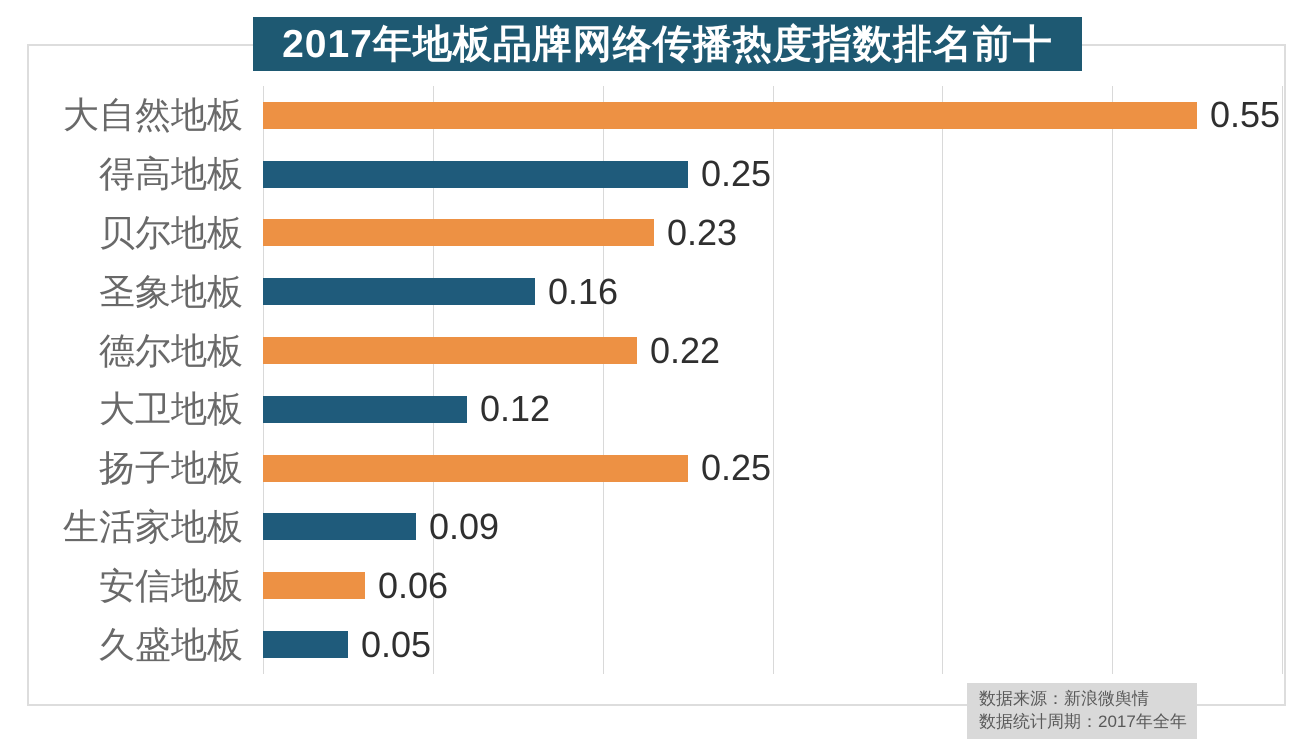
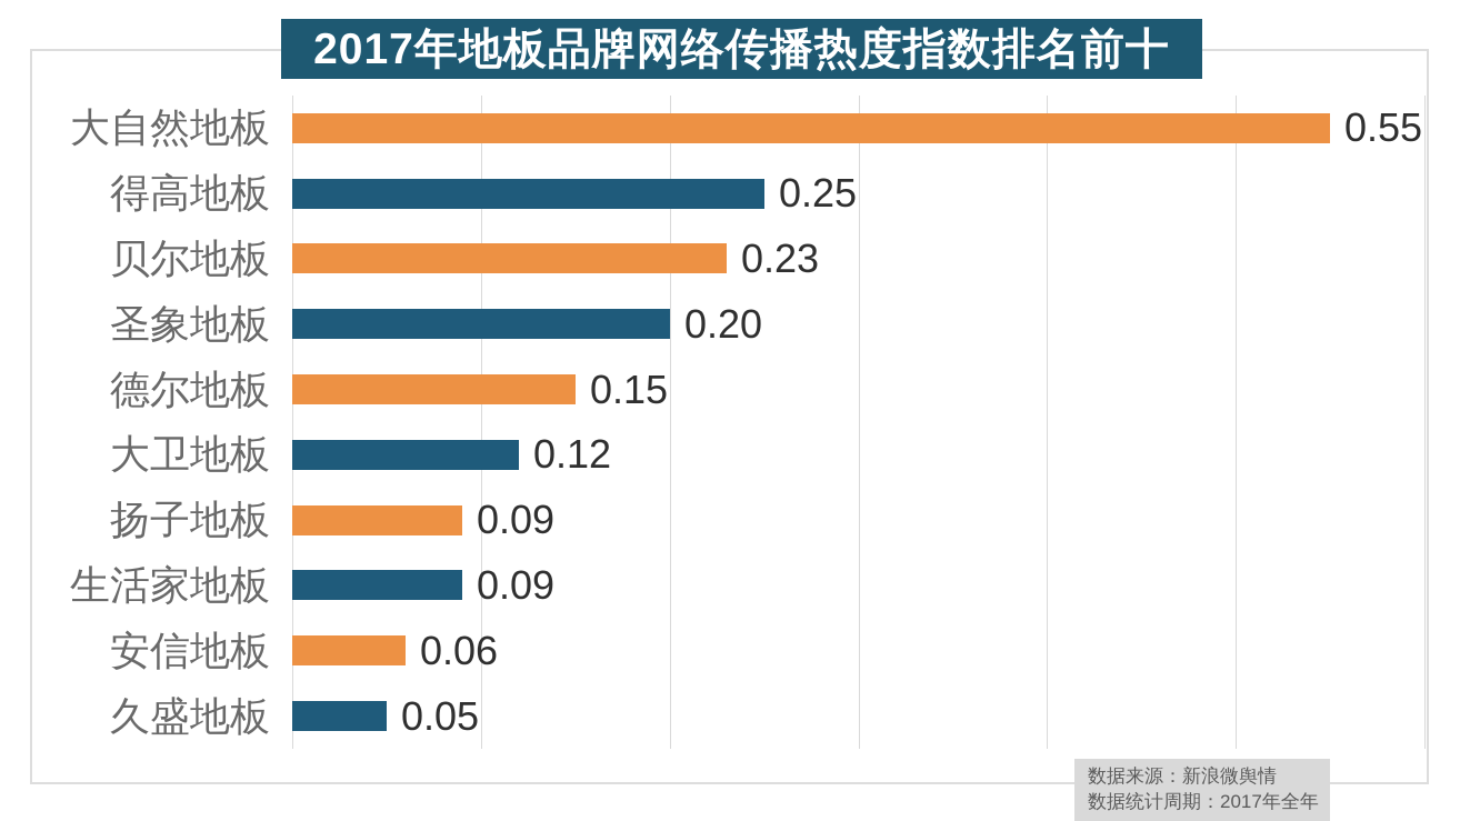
圣象地板: 0.16 -> 0.20
德尔地板: 0.22 -> 0.15
扬子地板: 0.25 -> 0.09
